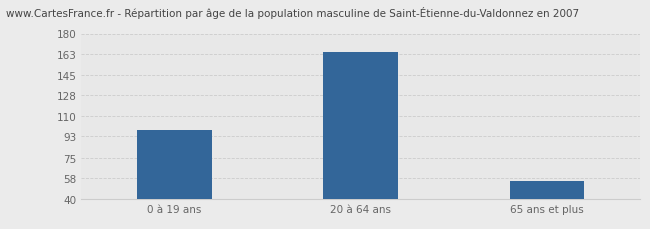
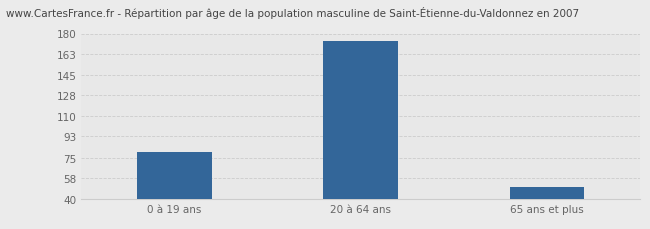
0 à 19 ans: 98 -> 80
20 à 64 ans: 164 -> 174
65 ans et plus: 55 -> 50
